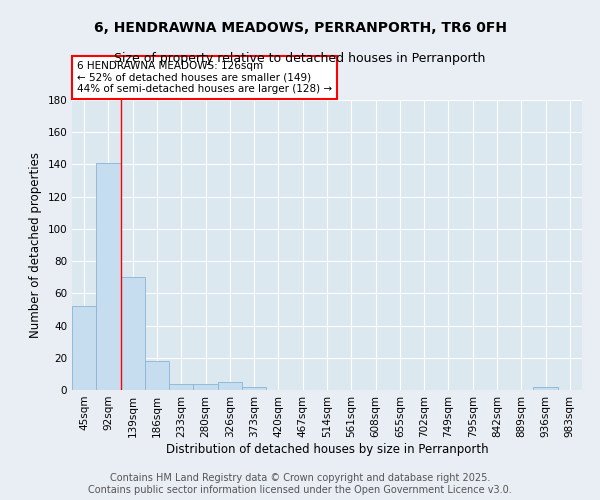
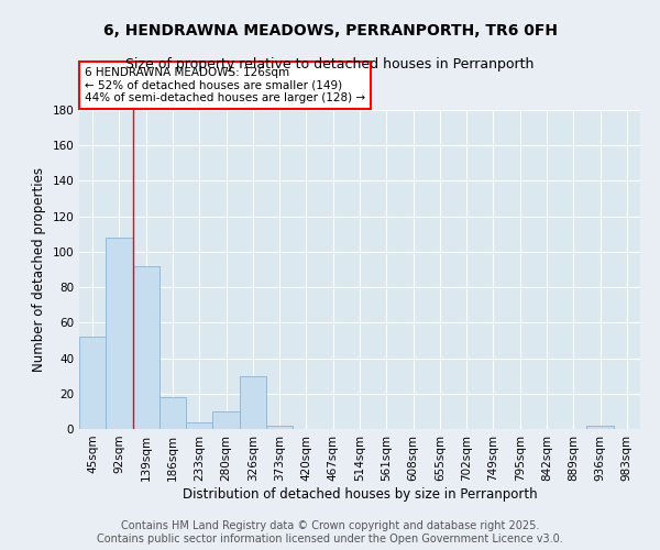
92sqm: 141 -> 108
139sqm: 70 -> 92
280sqm: 4 -> 10
326sqm: 5 -> 30
